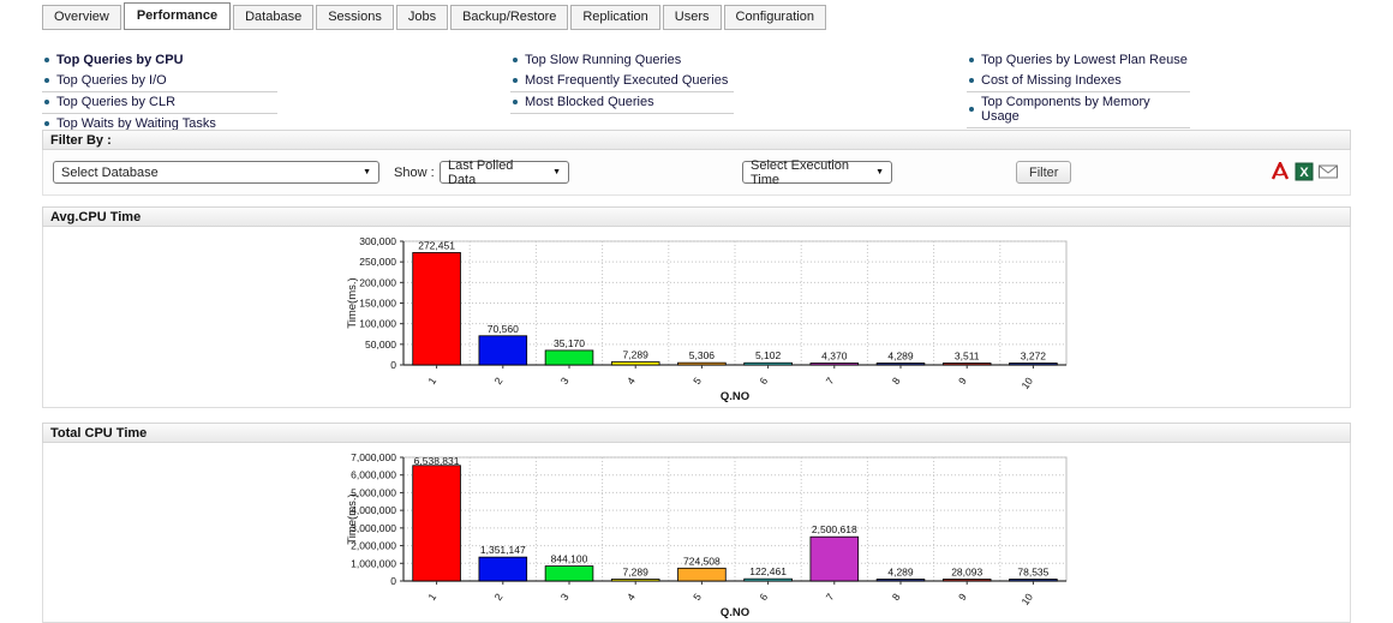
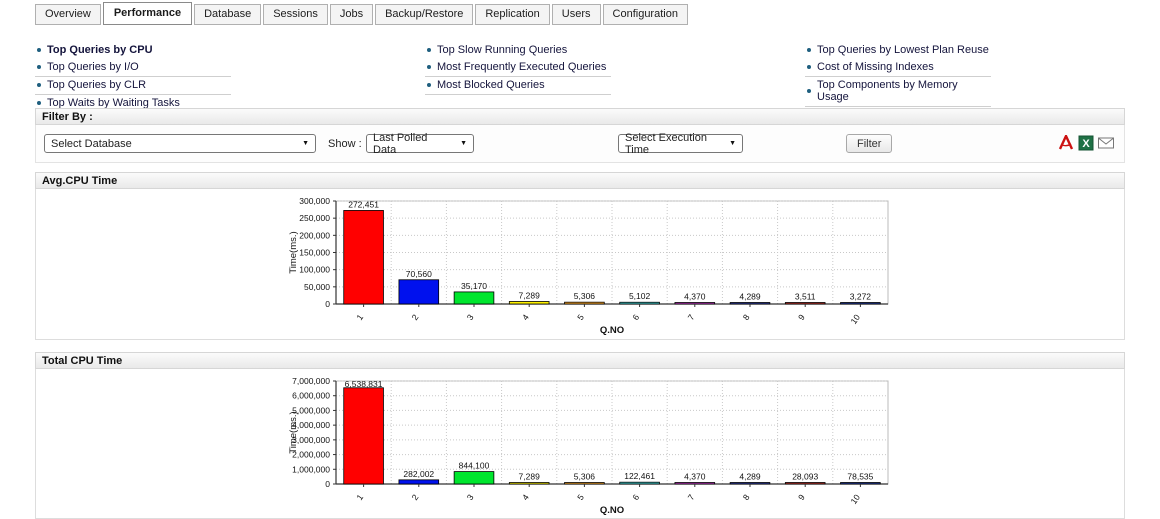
Total CPU Time/2: 1,351,147 -> 282,002
Total CPU Time/5: 724,508 -> 5,306
Total CPU Time/7: 2,500,618 -> 4,370
